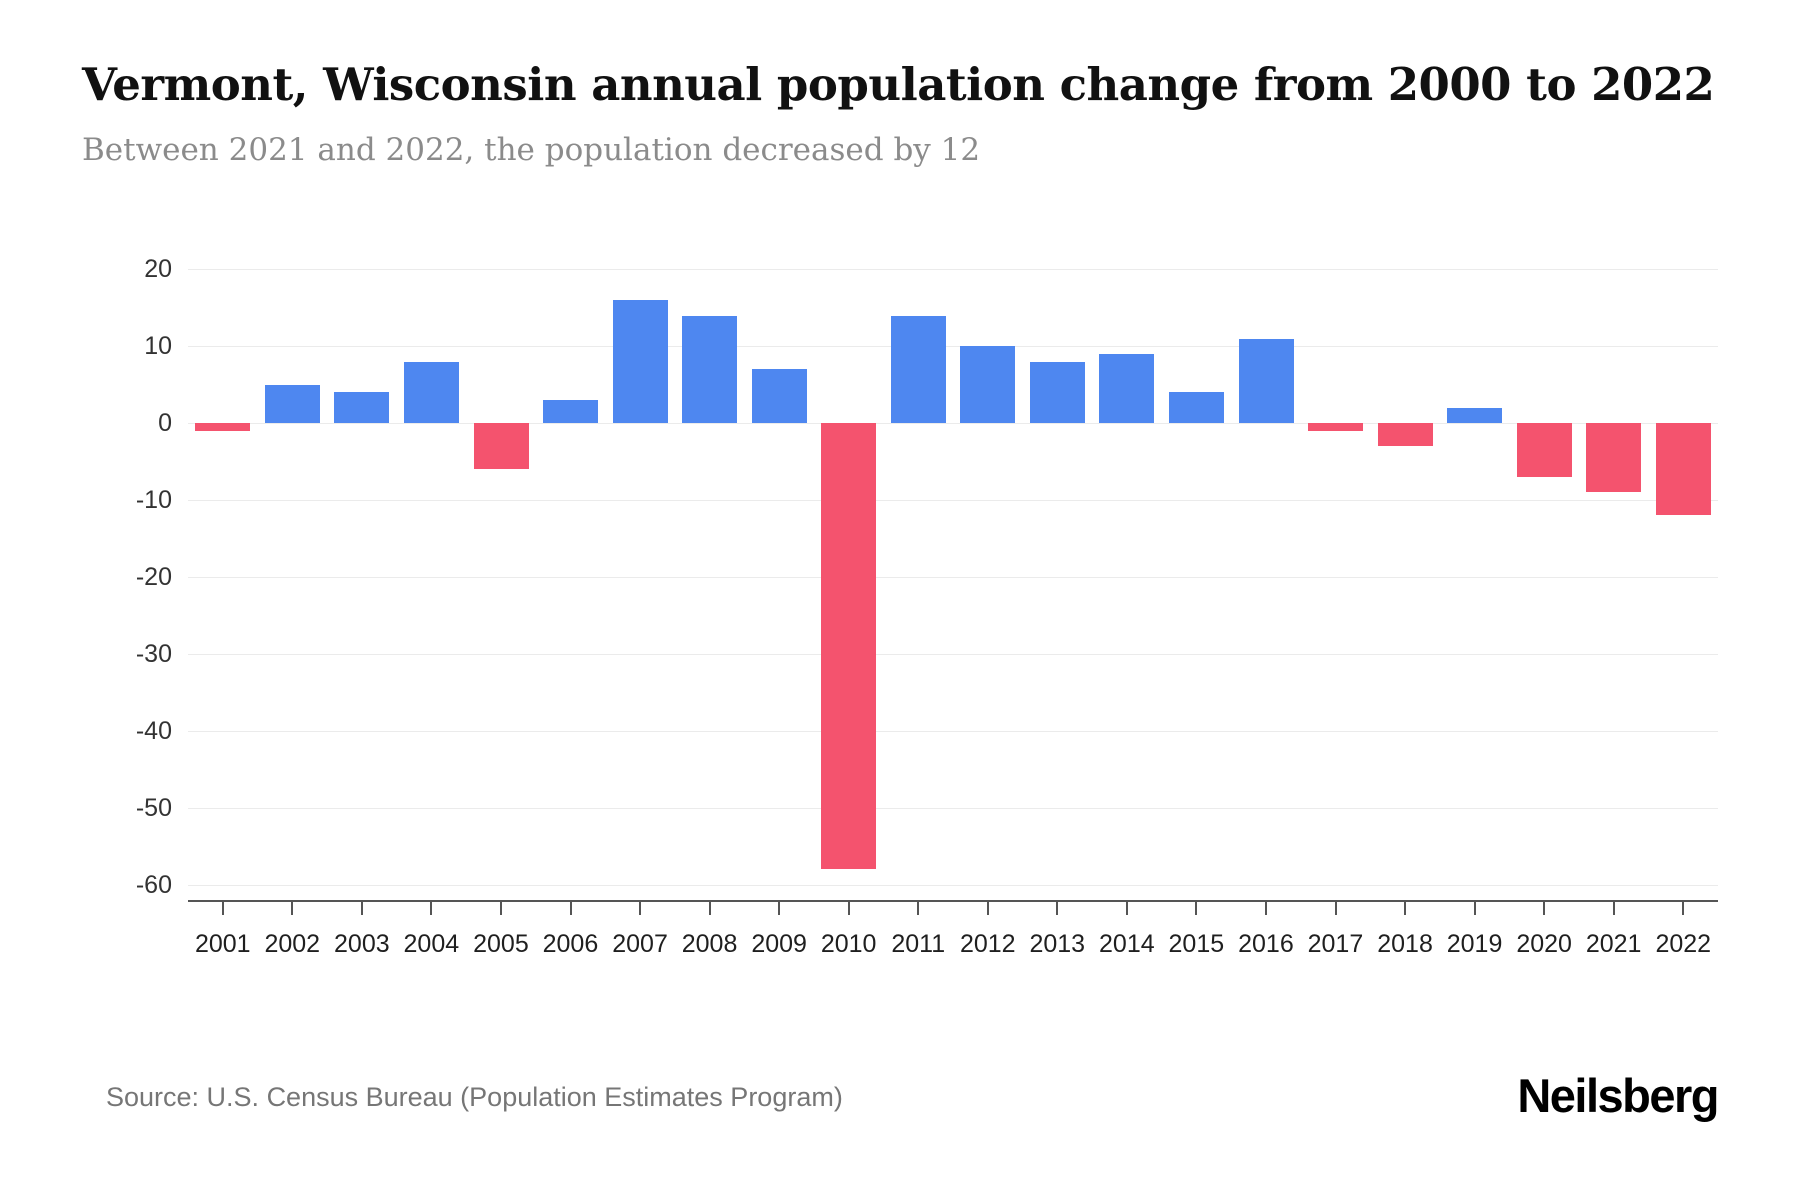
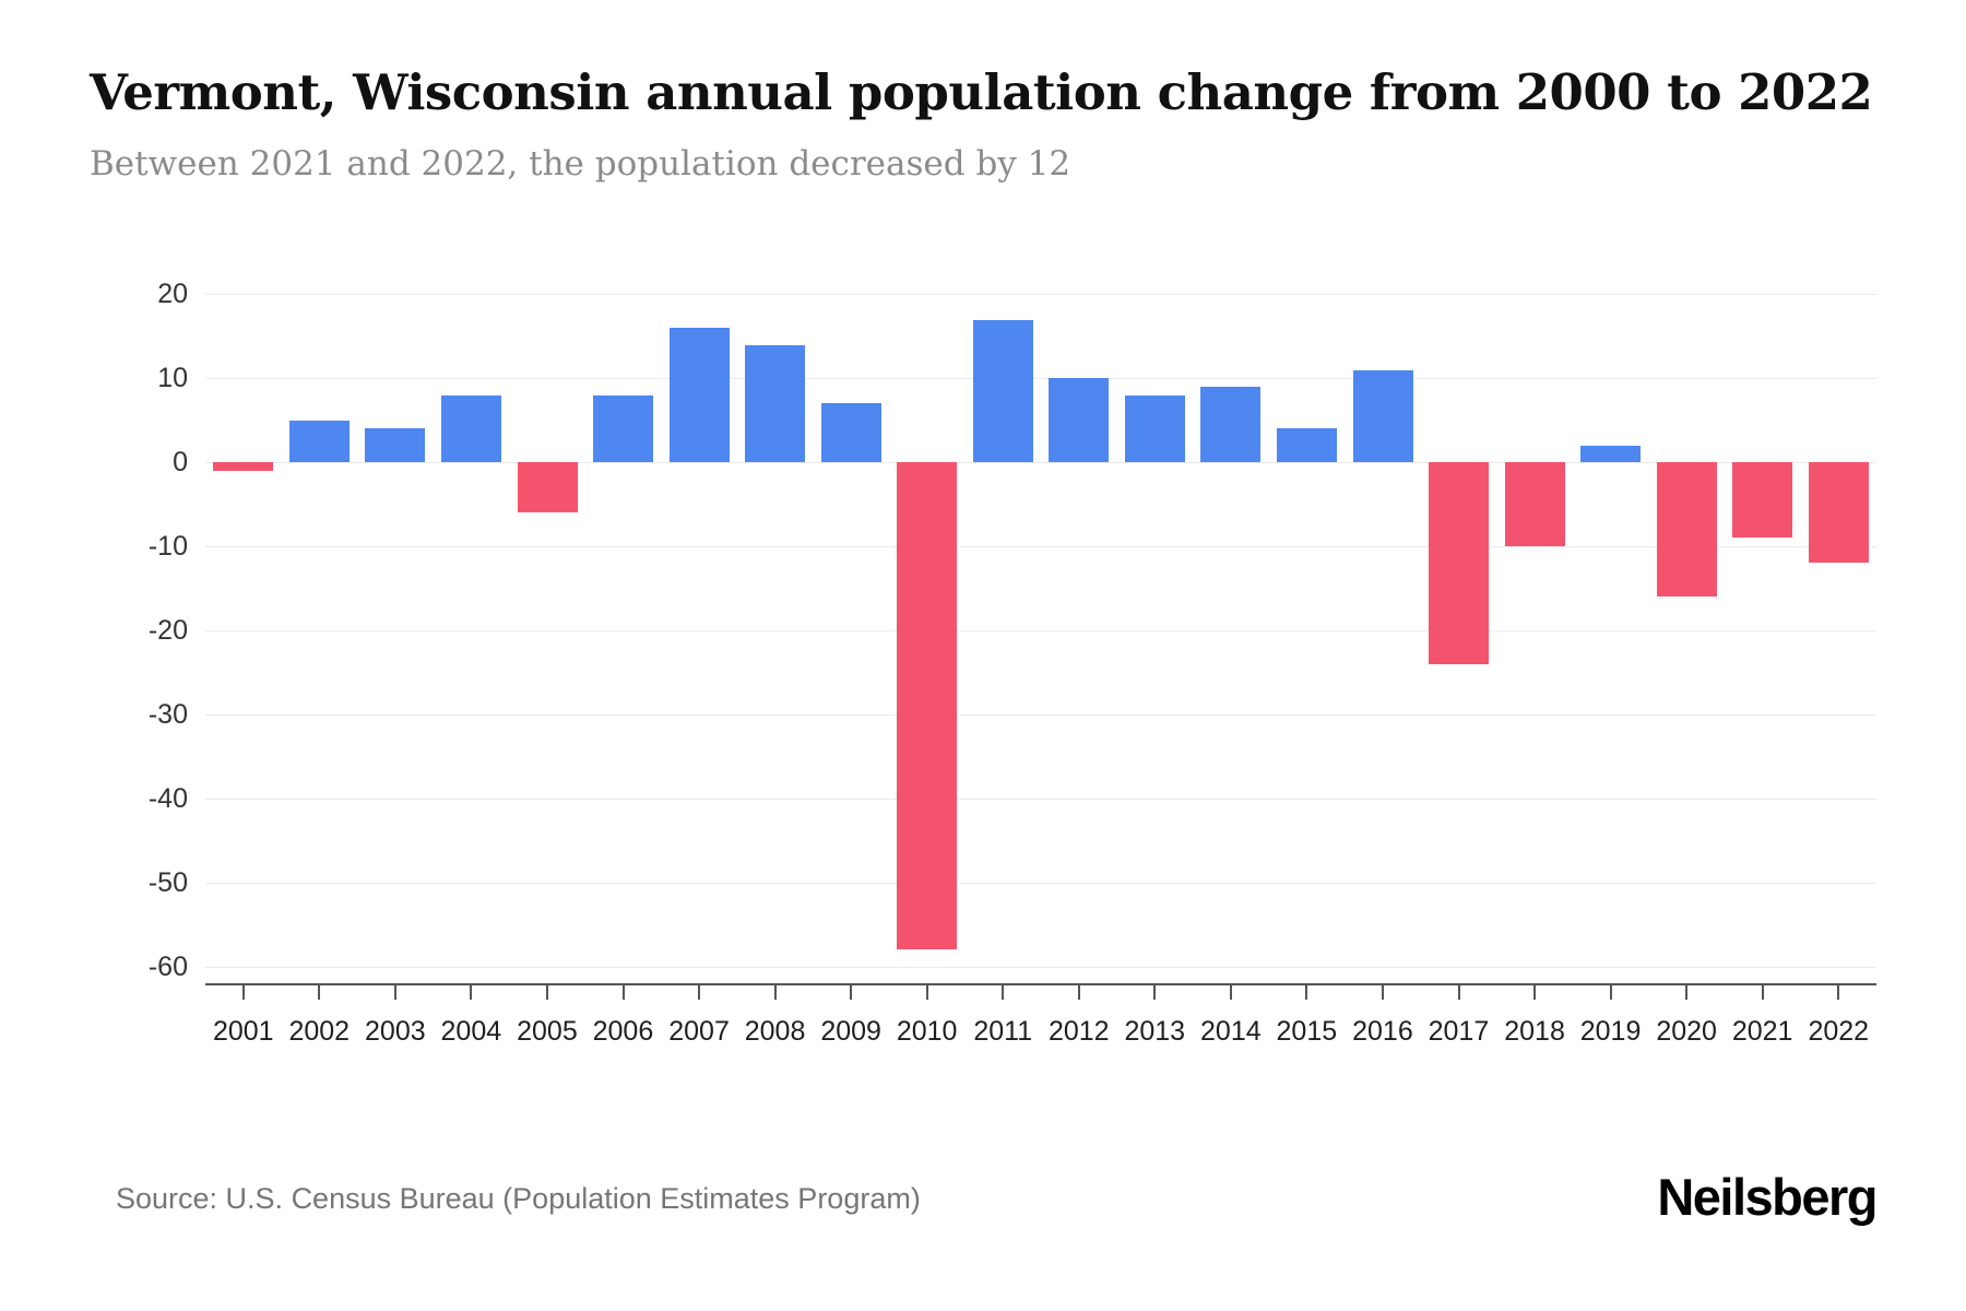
2006: 3 -> 8
2011: 14 -> 17
2017: -1 -> -24
2018: -3 -> -10
2020: -7 -> -16
